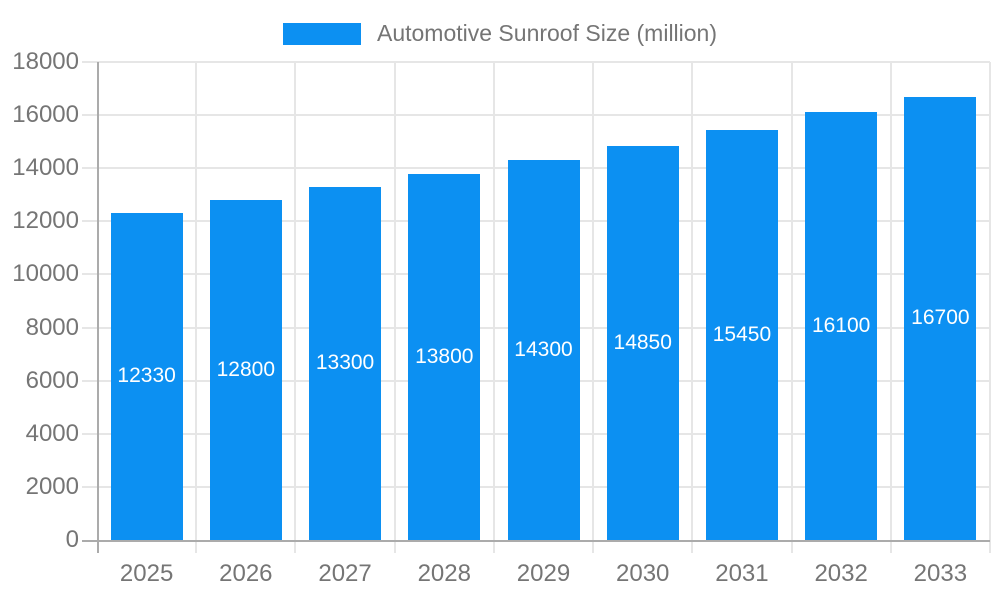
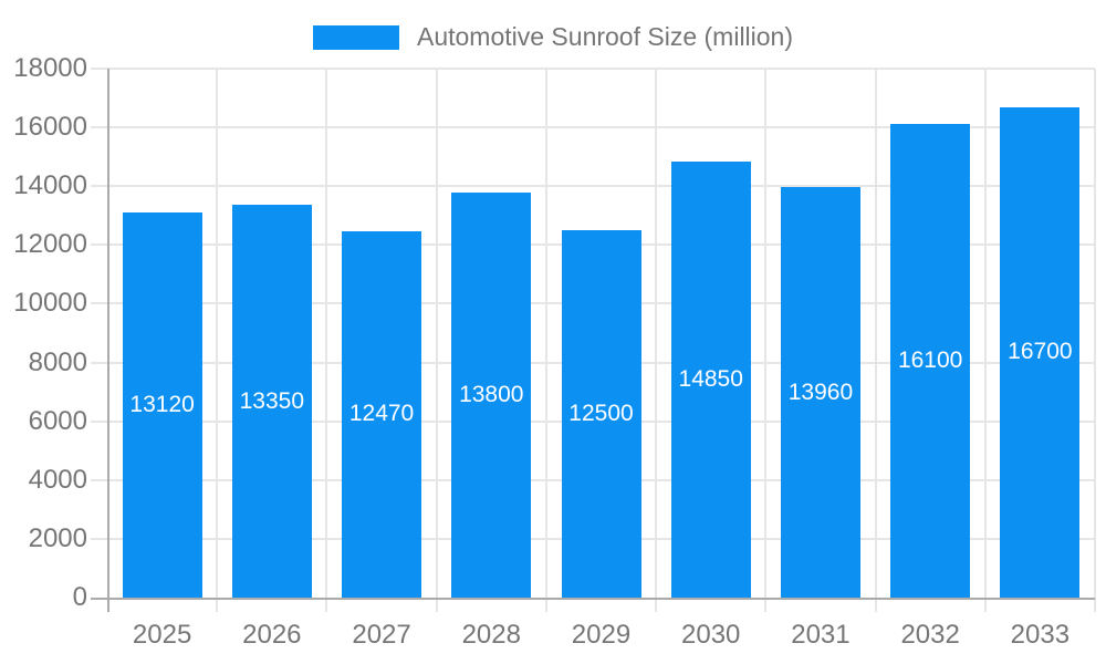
2025: 12330 -> 13120
2026: 12800 -> 13350
2027: 13300 -> 12470
2029: 14300 -> 12500
2031: 15450 -> 13960
